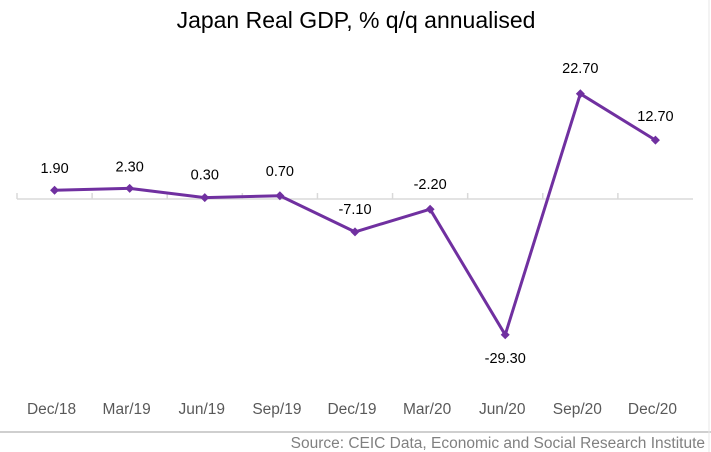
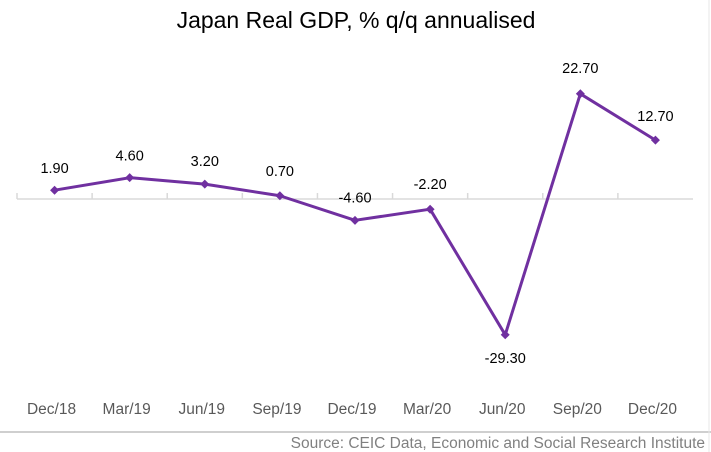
Mar/19: 2.30 -> 4.60
Jun/19: 0.30 -> 3.20
Dec/19: -7.10 -> -4.60
